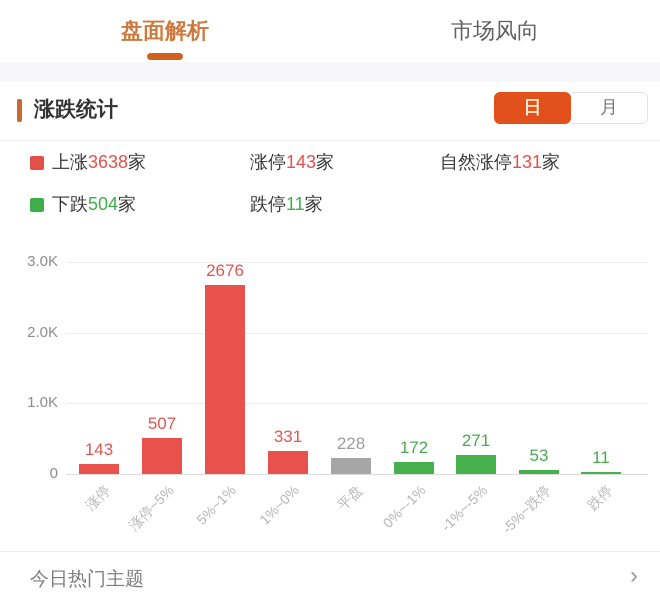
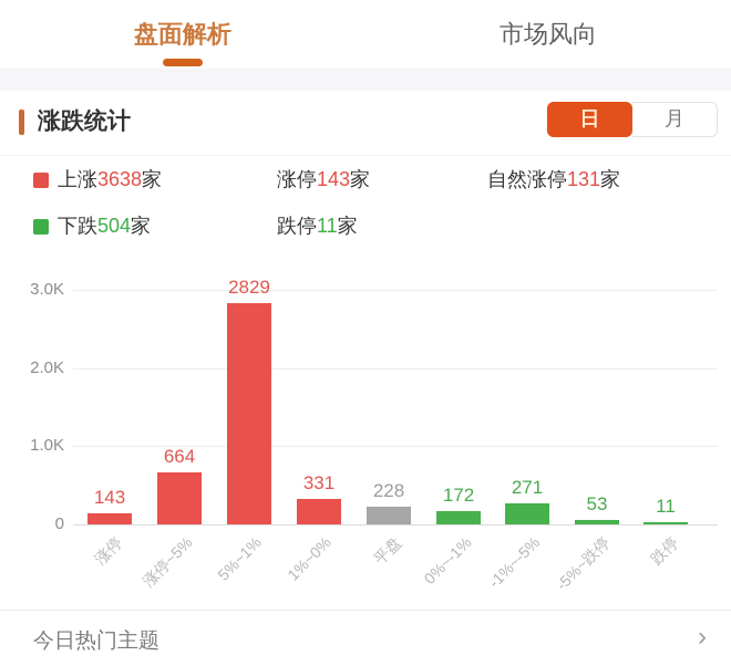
涨停~5%: 507 -> 664
5%~1%: 2676 -> 2829
